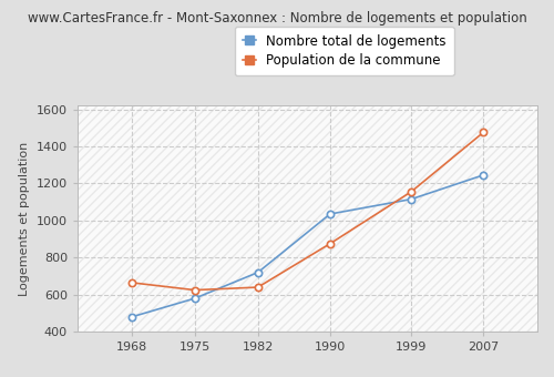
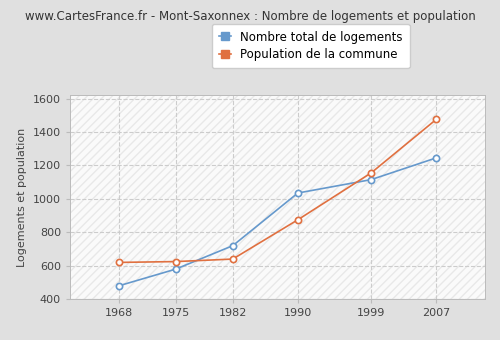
Population de la commune/1968: 660 -> 620
